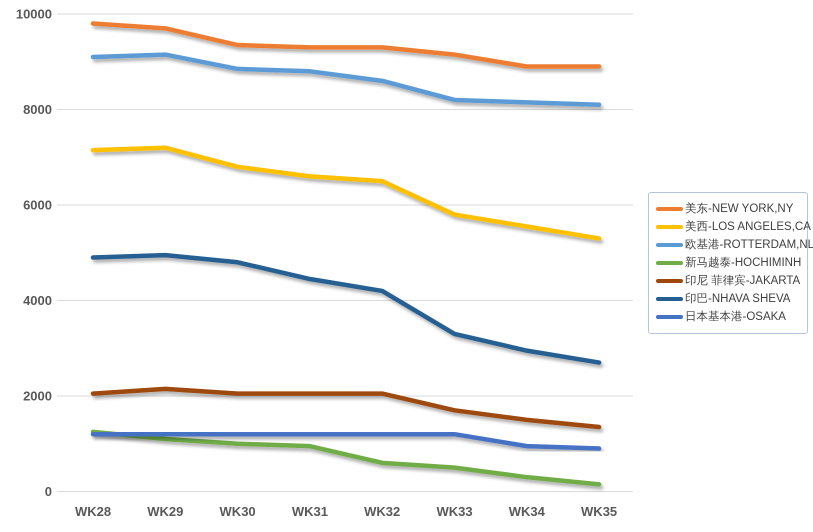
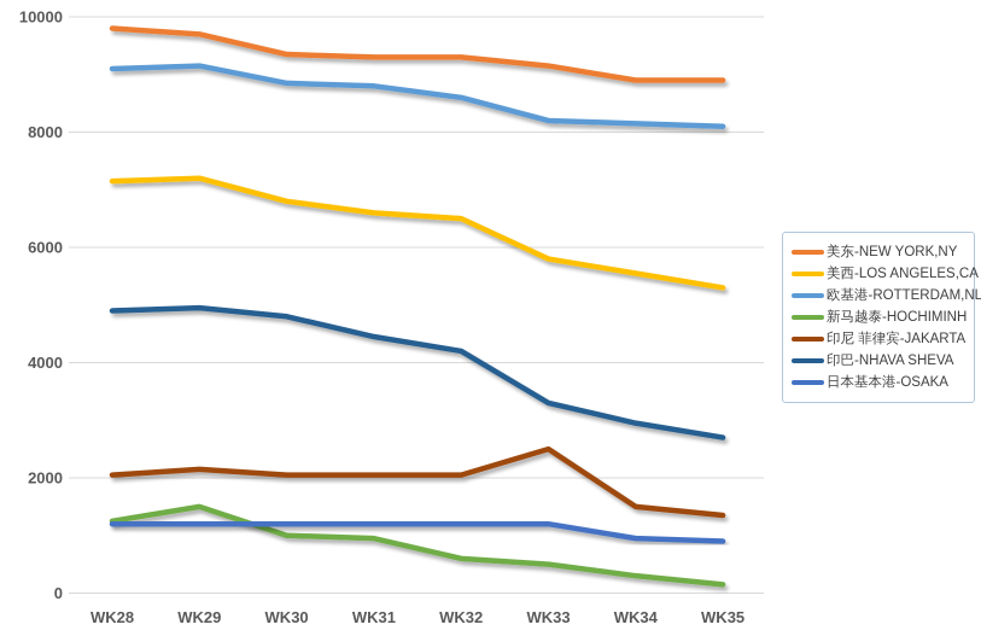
新马越泰-HOCHIMINH/WK29: 1100 -> 1500
印尼 菲律宾-JAKARTA/WK33: 1700 -> 2500
